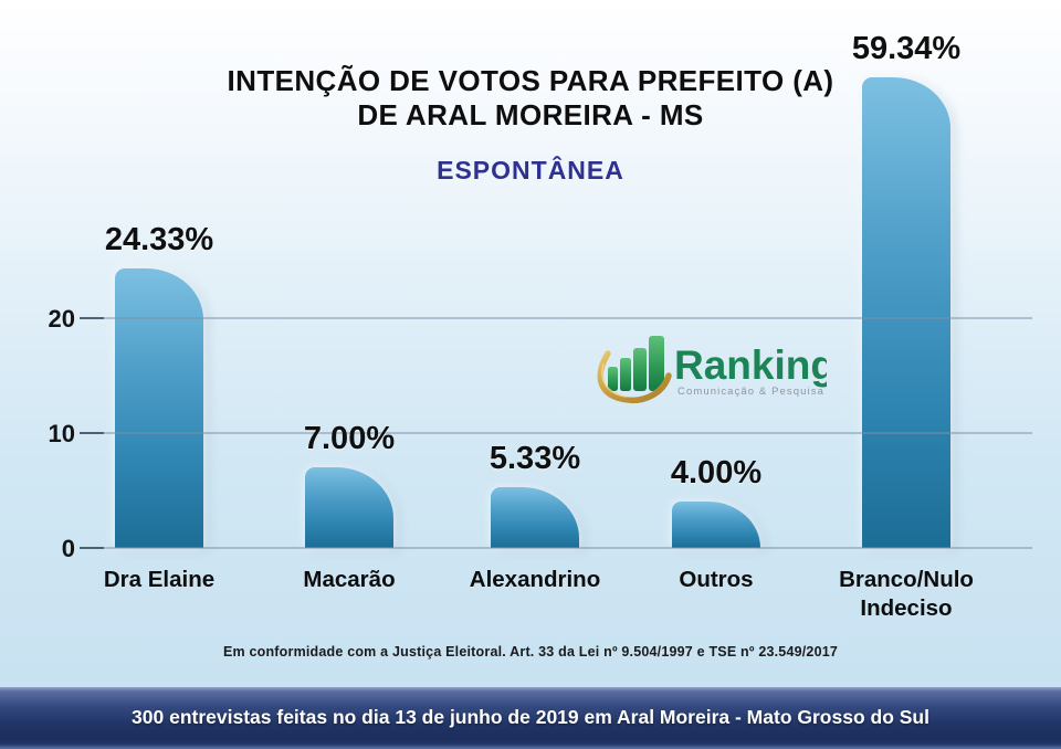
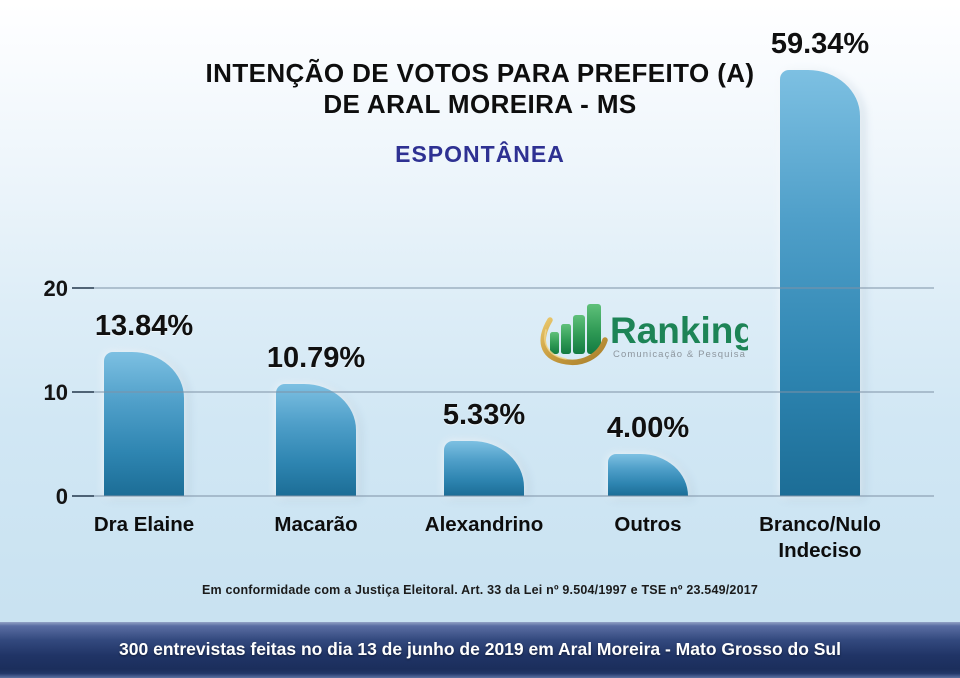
Dra Elaine: 24.33% -> 13.84%
Macarão: 7.00% -> 10.79%
